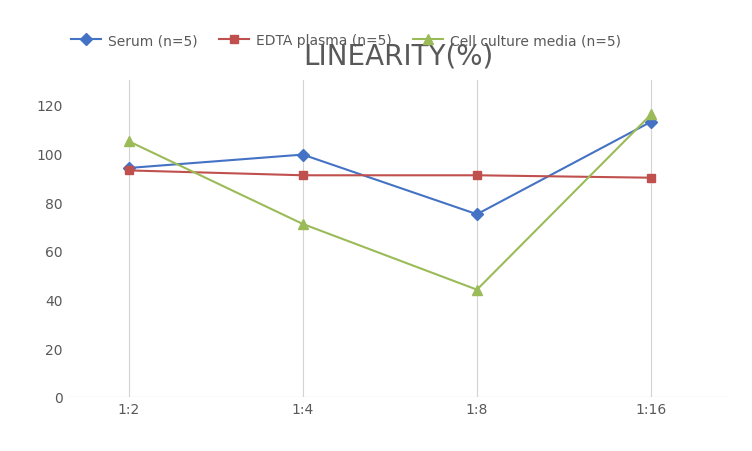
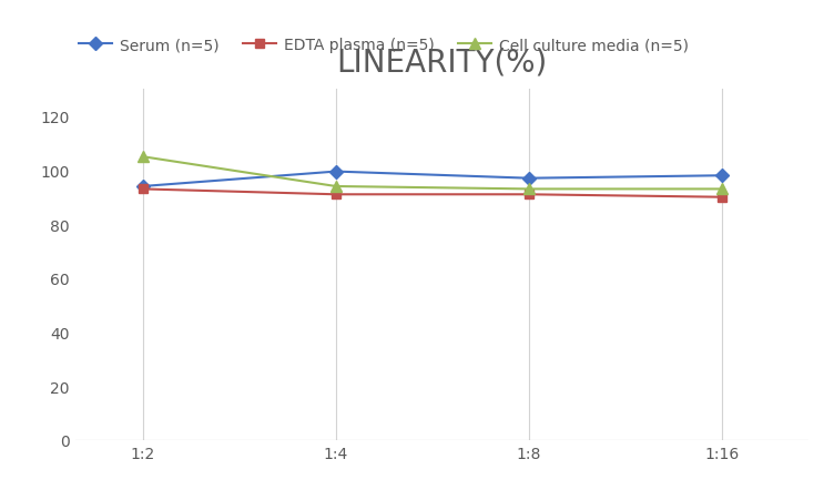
Cell culture media (n=5)/1:4: 71 -> 94
Serum (n=5)/1:8: 75.0 -> 97.0
Cell culture media (n=5)/1:8: 44 -> 93
Serum (n=5)/1:16: 113.0 -> 98.0
Cell culture media (n=5)/1:16: 116 -> 93
